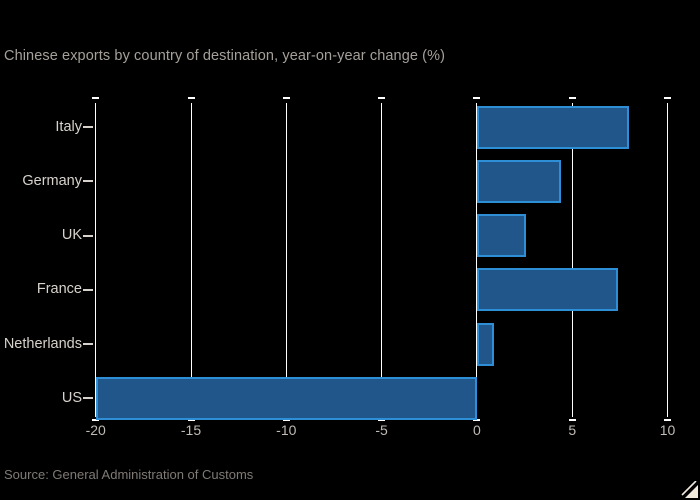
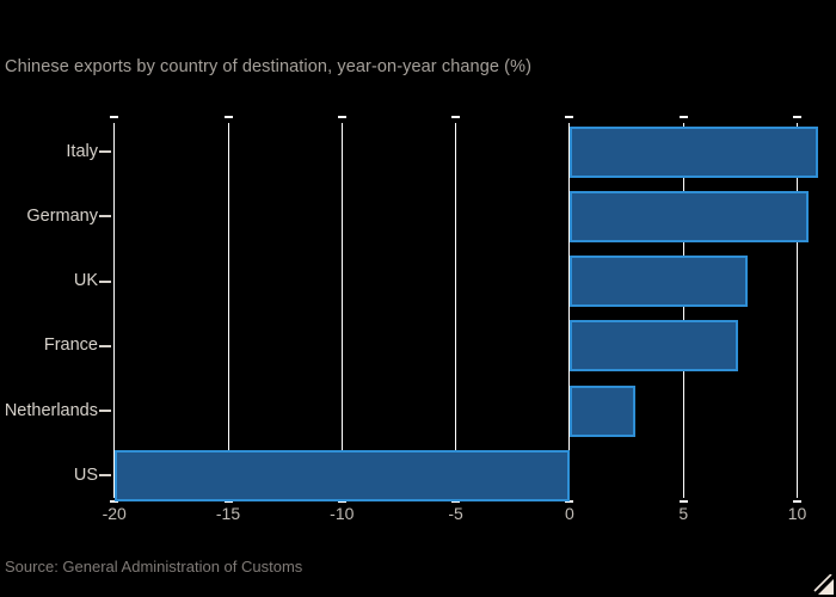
Italy: 8.0 -> 10.9
Germany: 4.4 -> 10.5
UK: 2.6 -> 7.8
Netherlands: 0.9 -> 2.9
